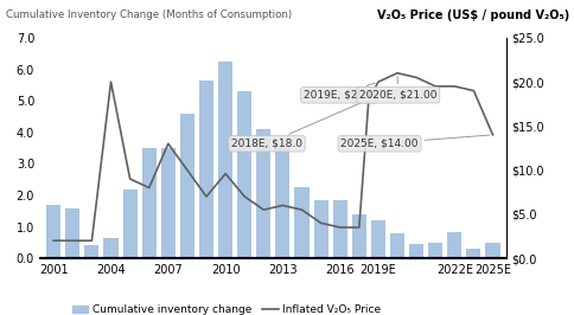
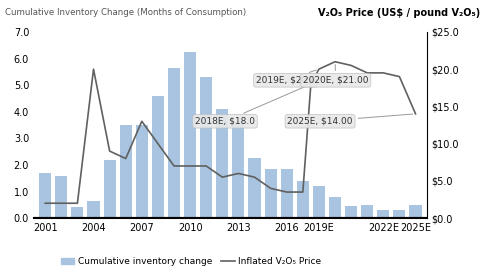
Inflated V₂O₅ Price/2010: $9.6 -> $7.0
Cumulative inventory change/2022E: 0.85 -> 0.30
